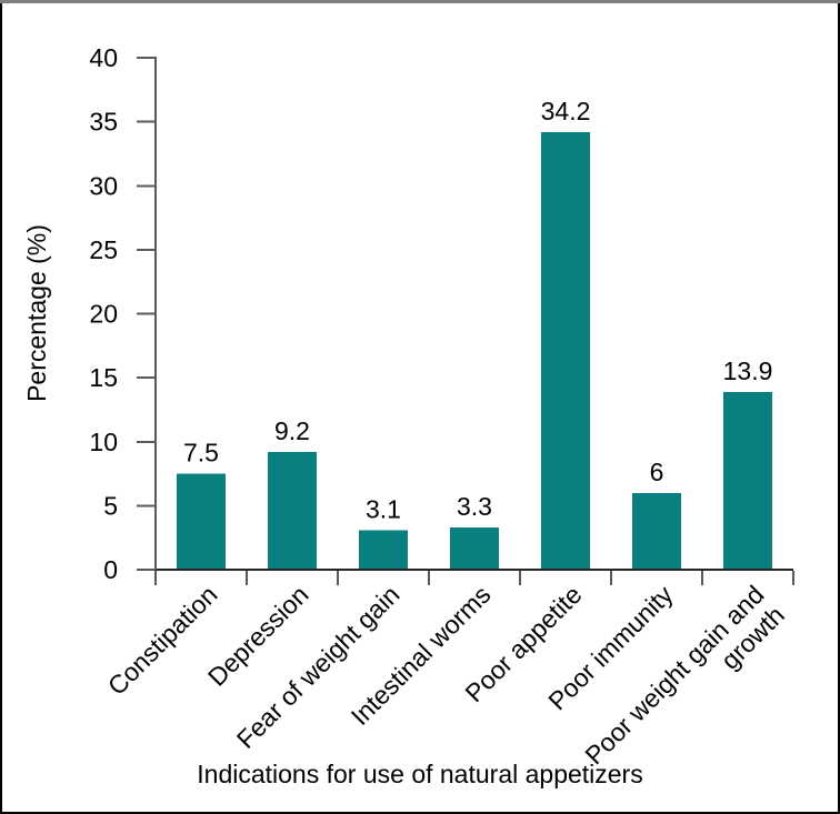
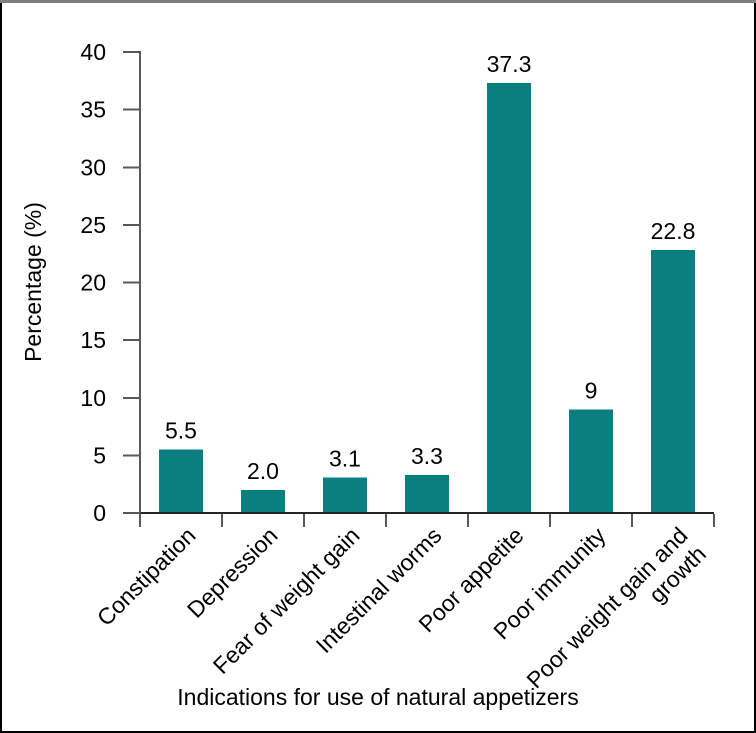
Constipation: 7.5 -> 5.5
Depression: 9.2 -> 2.0
Poor appetite: 34.2 -> 37.3
Poor immunity: 6 -> 9
Poor weight gain and growth: 13.9 -> 22.8
